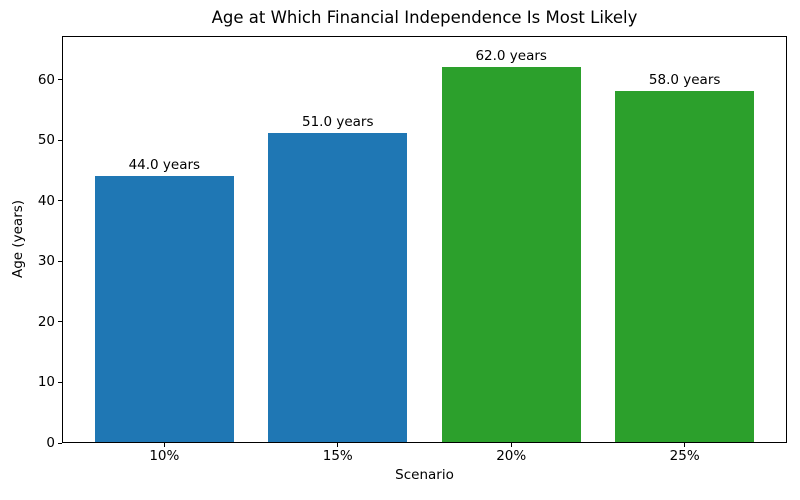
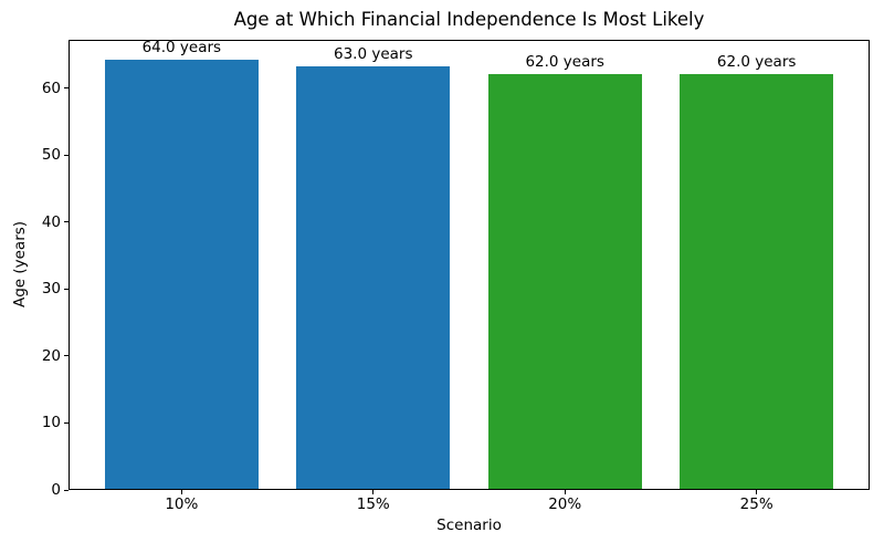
10%: 44.0 -> 64.0
15%: 51.0 -> 63.0
25%: 58.0 -> 62.0
